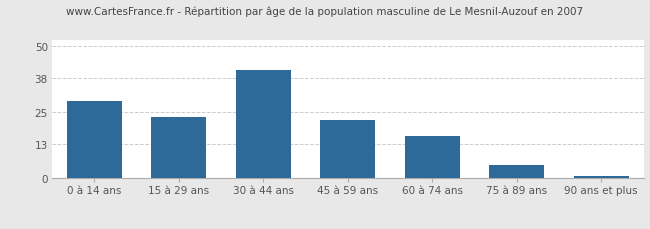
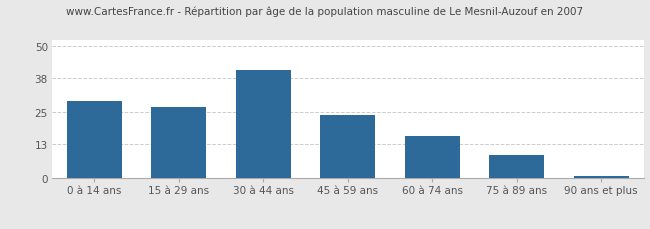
15 à 29 ans: 23 -> 27
45 à 59 ans: 22 -> 24
75 à 89 ans: 5 -> 9
